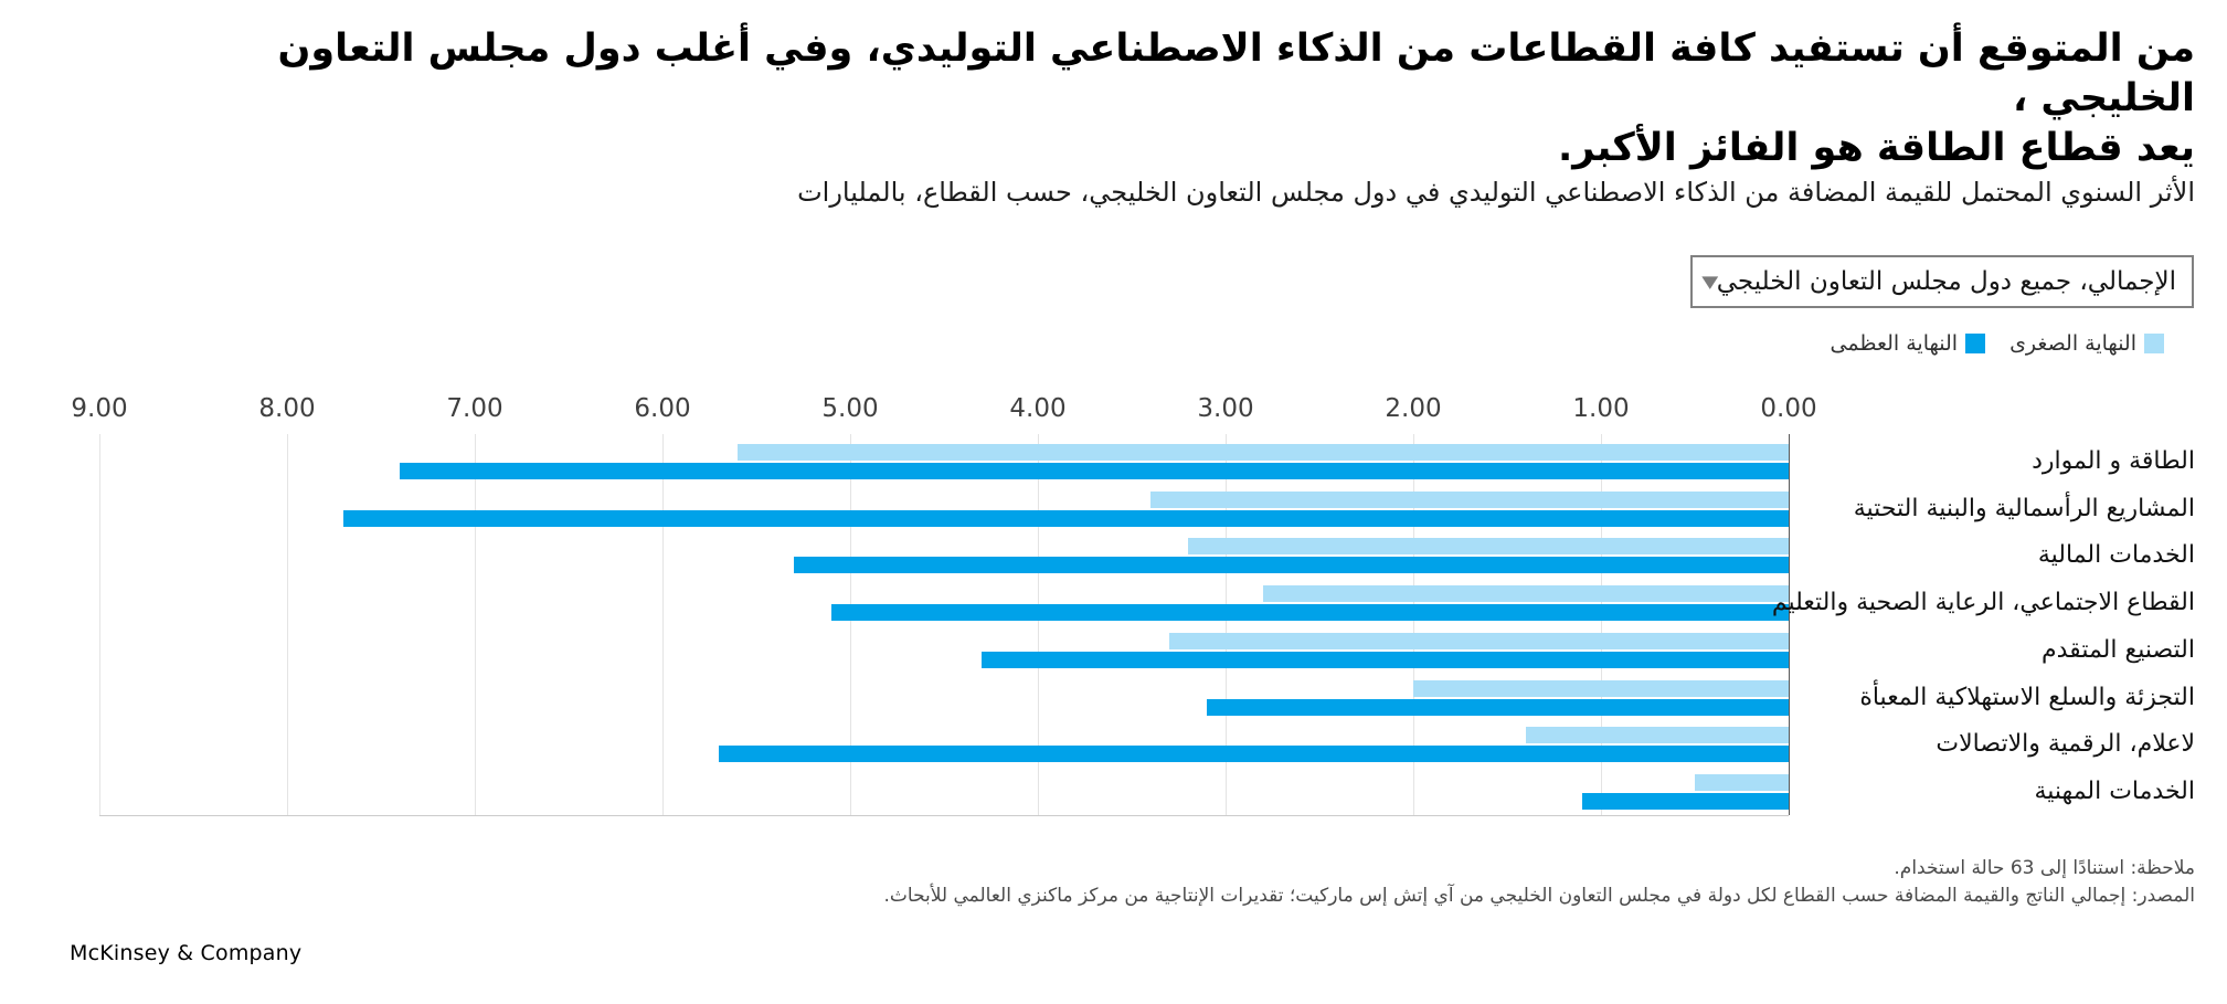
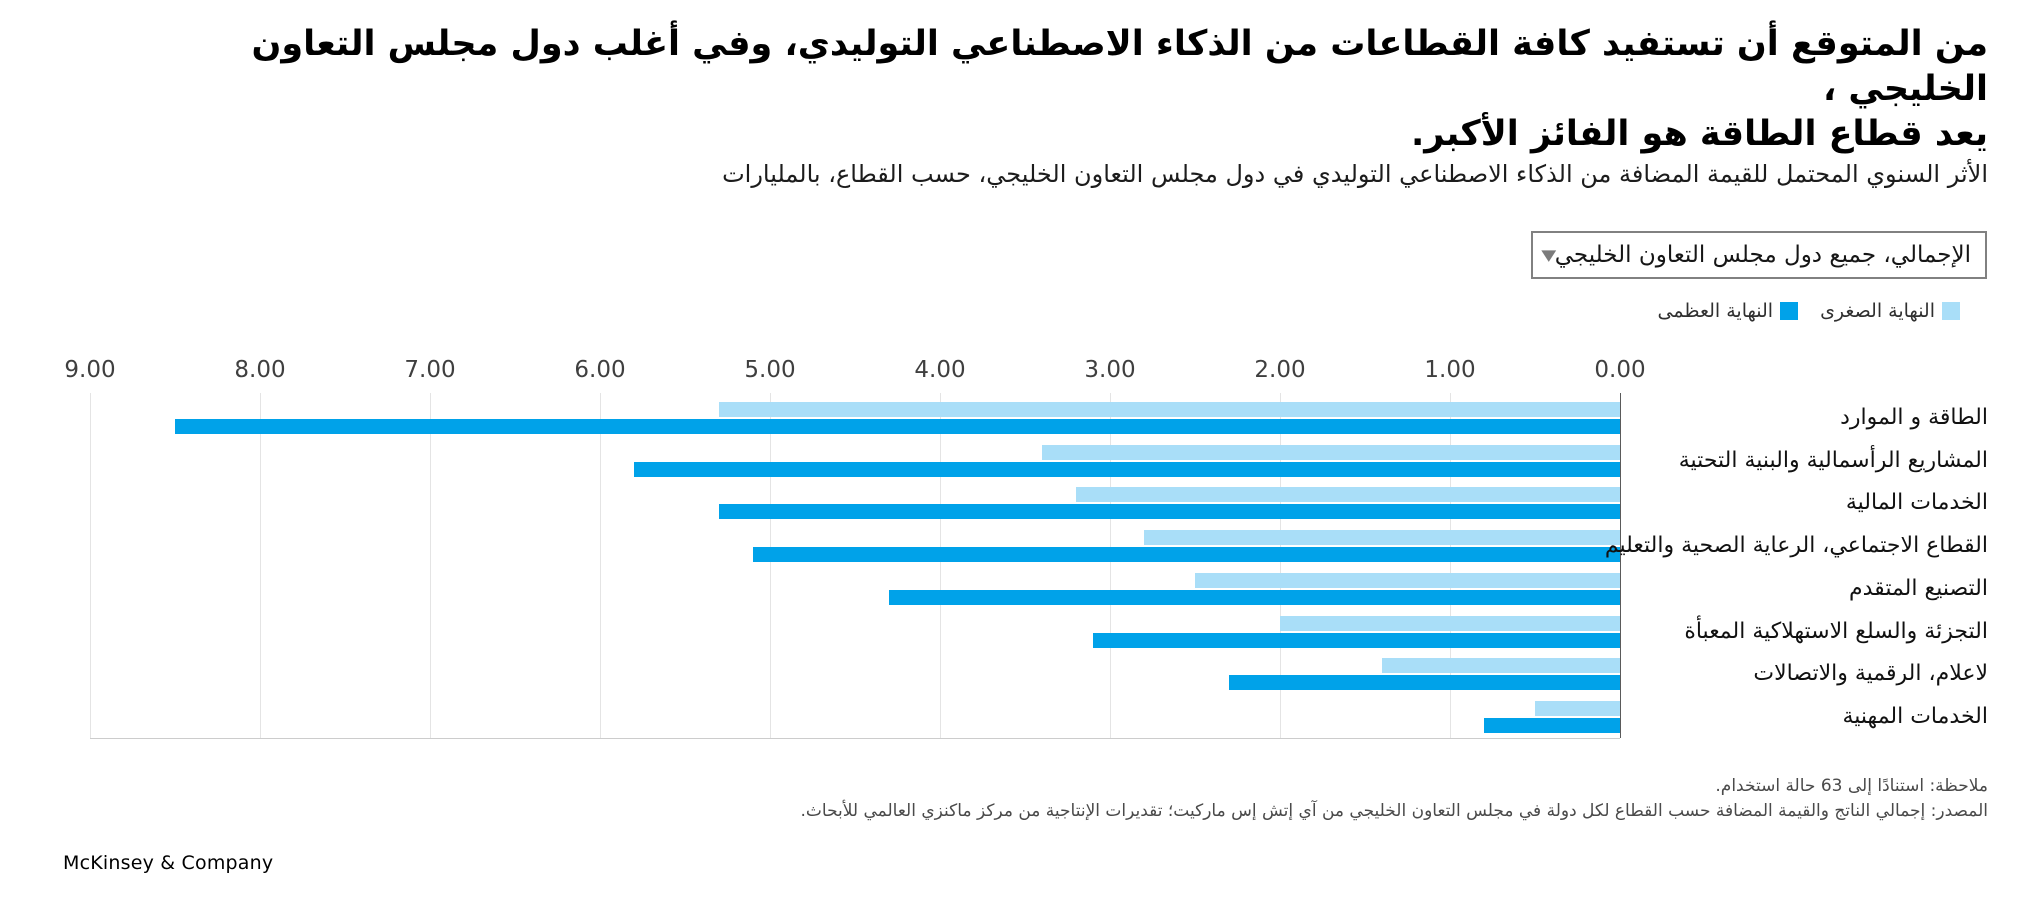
النهاية الصغرى/الطاقة و الموارد: 5.6 -> 5.3
النهاية العظمى/الطاقة و الموارد: 7.4 -> 8.5
النهاية العظمى/المشاريع الرأسمالية والبنية التحتية: 7.7 -> 5.8
النهاية الصغرى/التصنيع المتقدم: 3.3 -> 2.5
النهاية العظمى/لاعلام، الرقمية والاتصالات: 5.7 -> 2.3
النهاية العظمى/الخدمات المهنية: 1.1 -> 0.8
